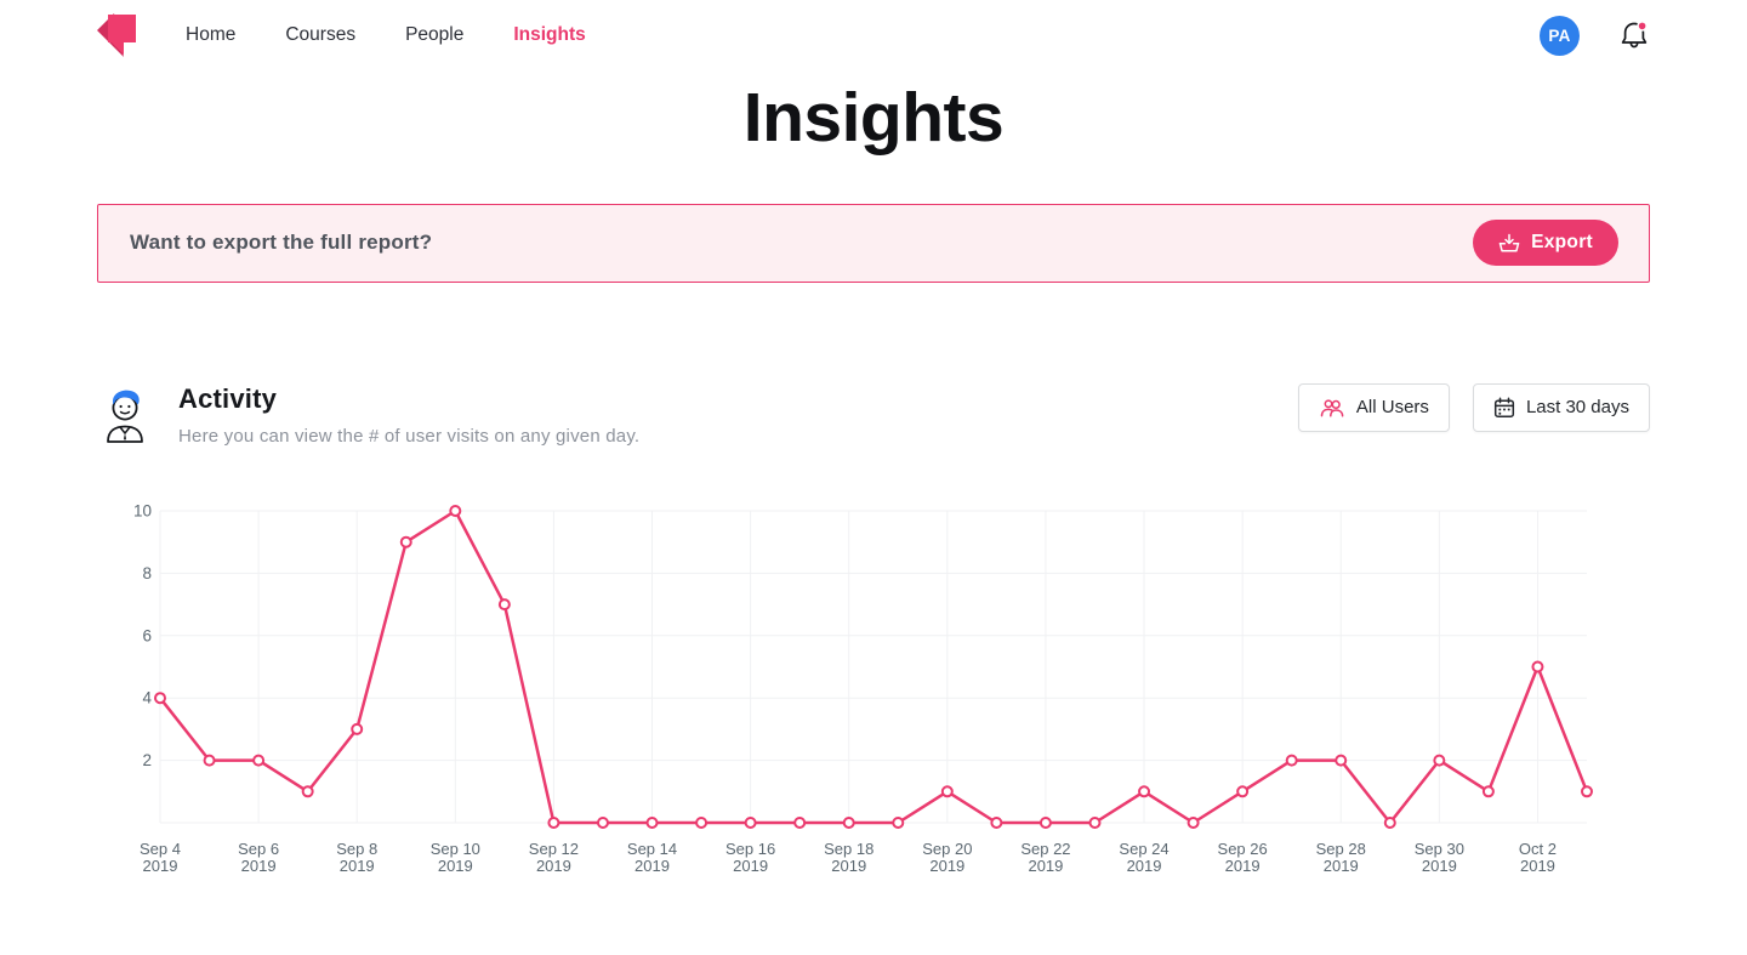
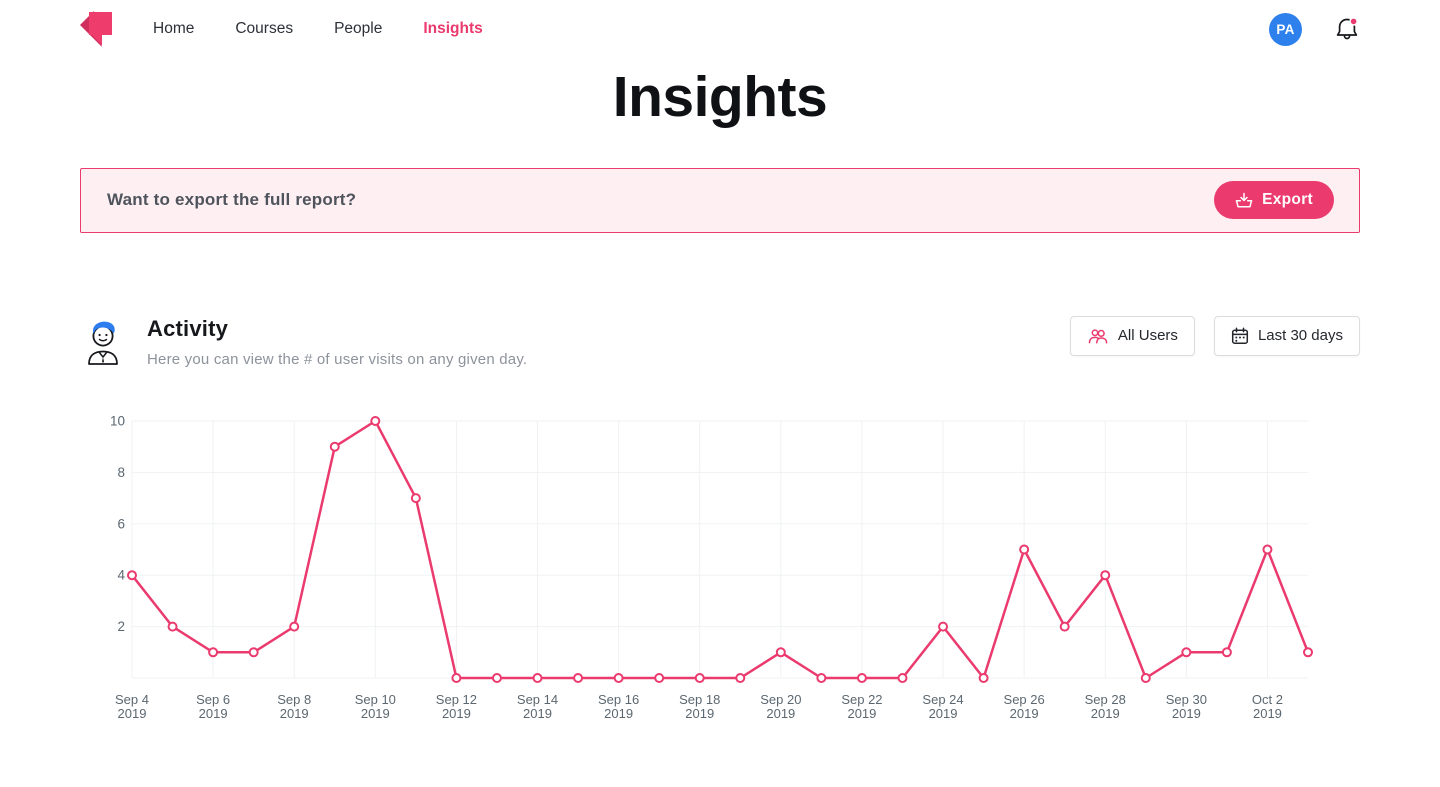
Sep 6: 2 -> 1
Sep 8: 3 -> 2
Sep 24: 1 -> 2
Sep 26: 1 -> 5
Sep 28: 2 -> 4
Sep 30: 2 -> 1
